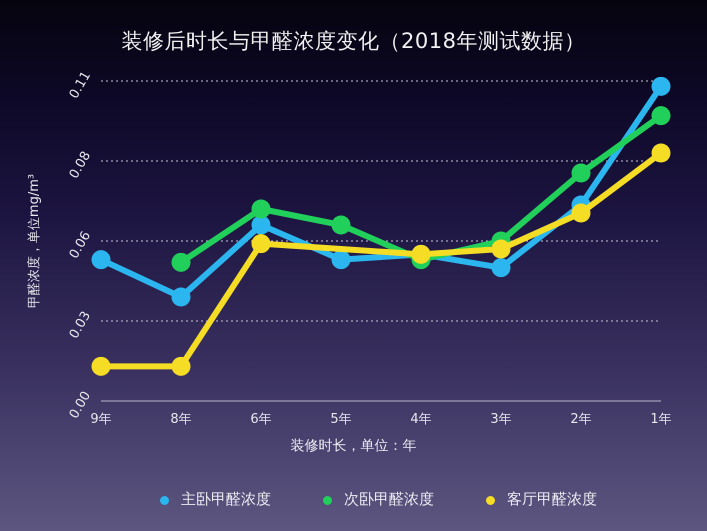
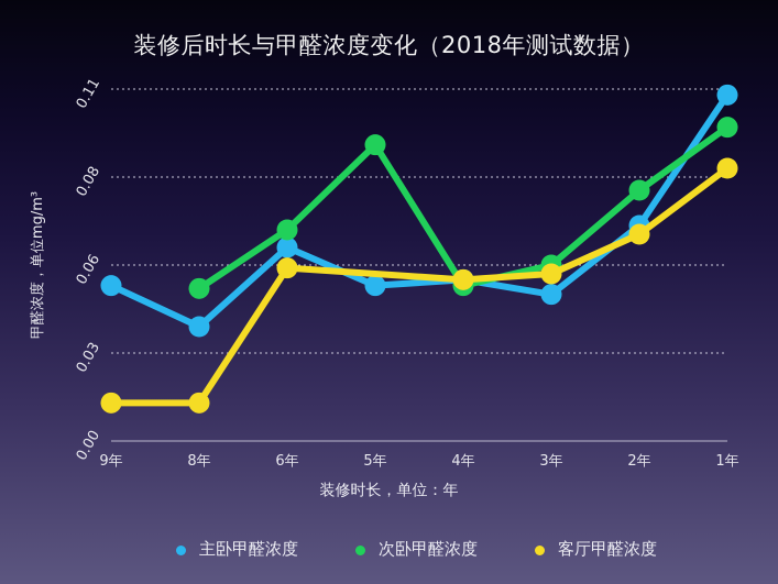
次卧甲醛浓度/5年: 0.064 -> 0.091
